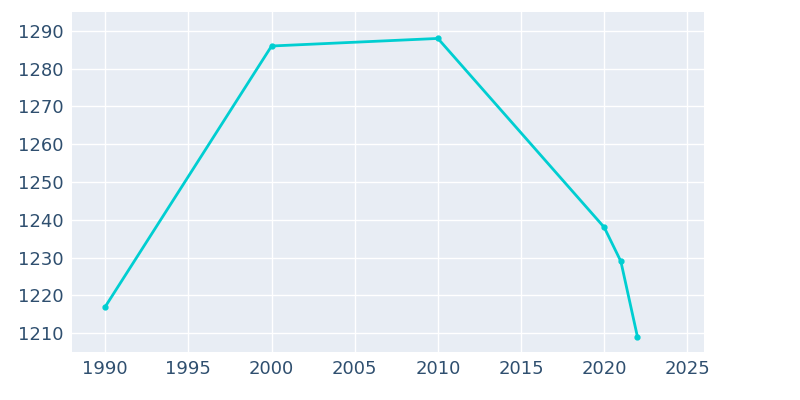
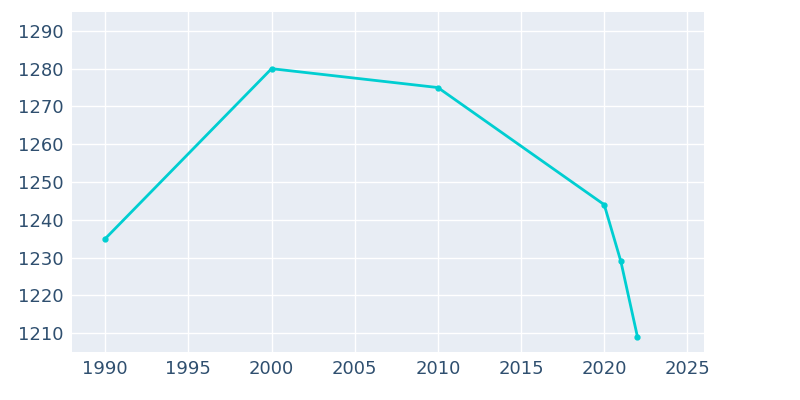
1990: 1217 -> 1235
2000: 1286 -> 1280
2010: 1288 -> 1275
2020: 1238 -> 1244
